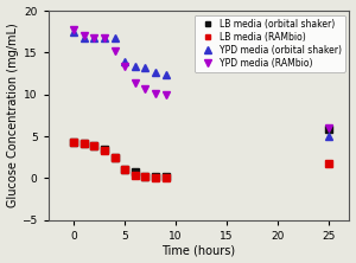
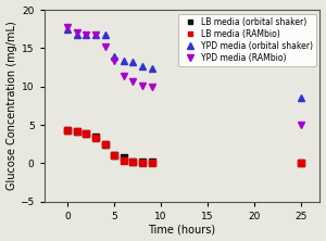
LB media (orbital shaker)/25: 5.8 -> 0.1
LB media (RAMbio)/25: 1.8 -> 0.1
YPD media (orbital shaker)/25: 5.0 -> 8.5
YPD media (RAMbio)/25: 6.0 -> 5.0
